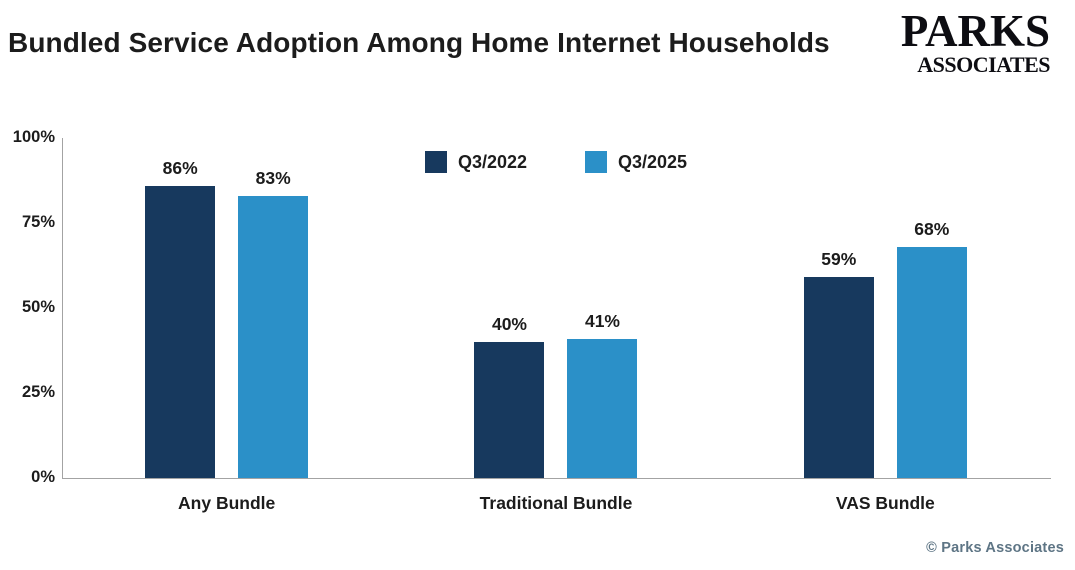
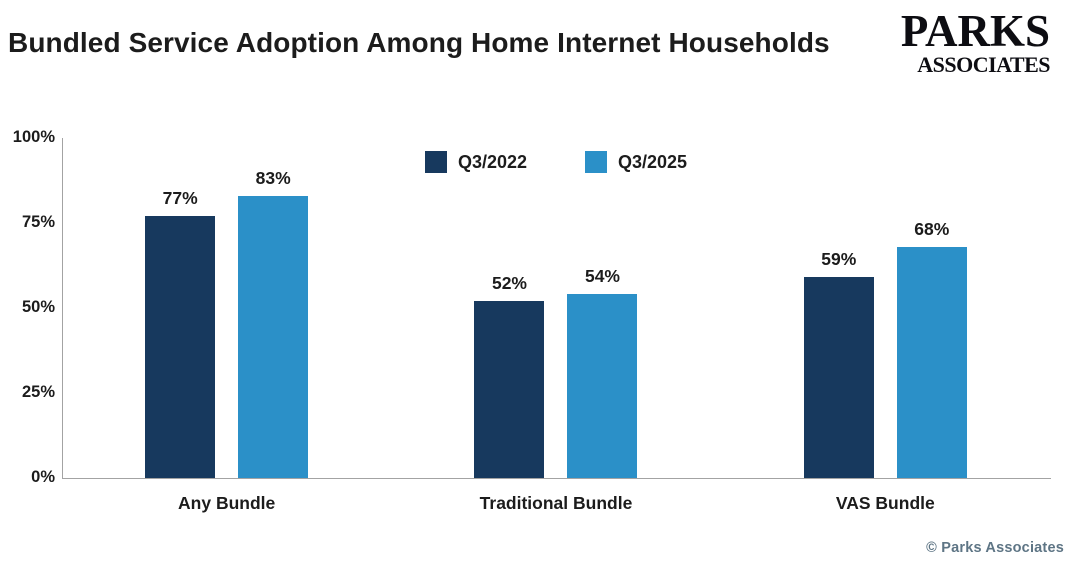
Q3/2022/Any Bundle: 86% -> 77%
Q3/2022/Traditional Bundle: 40% -> 52%
Q3/2025/Traditional Bundle: 41% -> 54%
